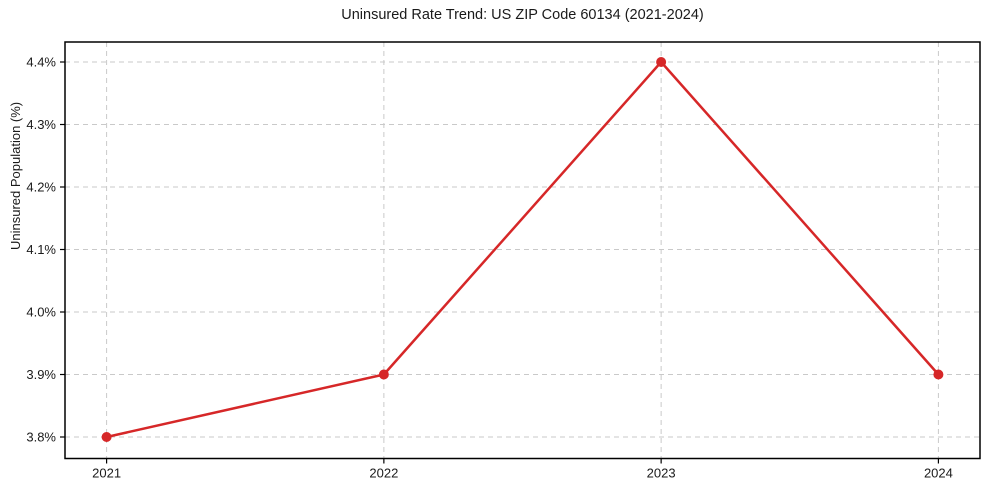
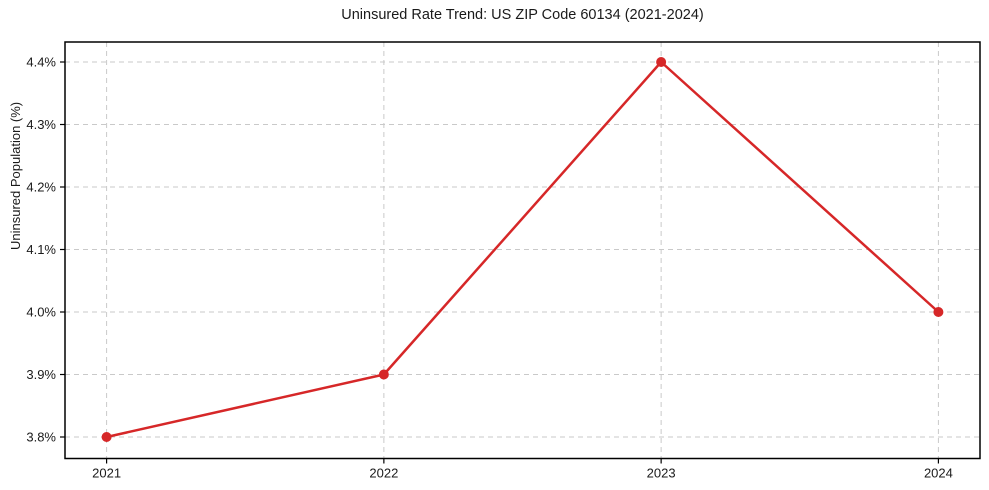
2024: 3.9% -> 4.0%
